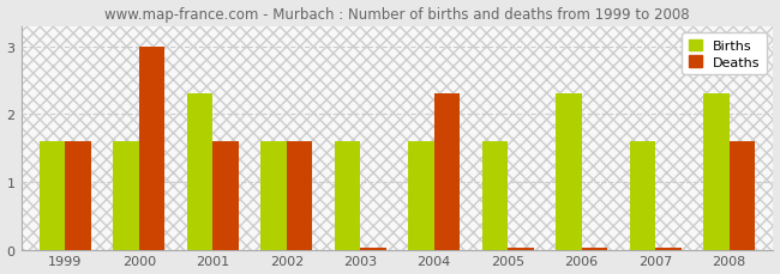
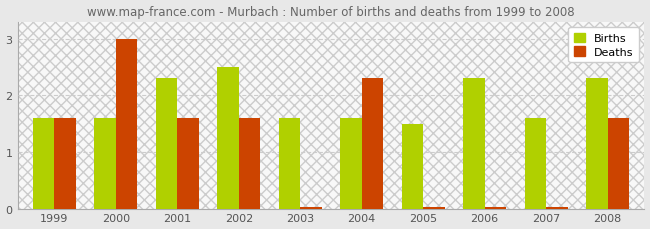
Births/2002: 1.6 -> 2.5
Births/2005: 1.6 -> 1.5
